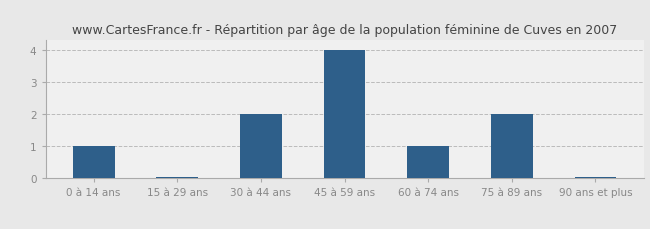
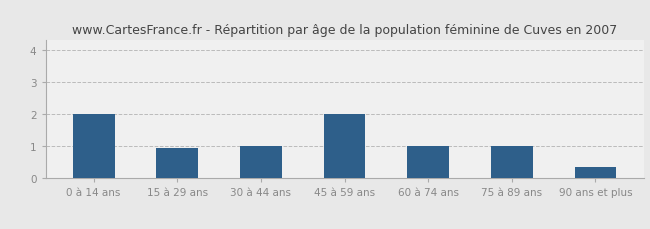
0 à 14 ans: 1.00 -> 2.00
15 à 29 ans: 0.05 -> 0.95
30 à 44 ans: 2.00 -> 1.00
45 à 59 ans: 4.00 -> 2.00
75 à 89 ans: 2.00 -> 1.00
90 ans et plus: 0.05 -> 0.35
